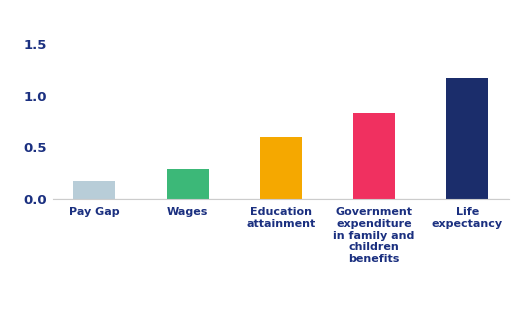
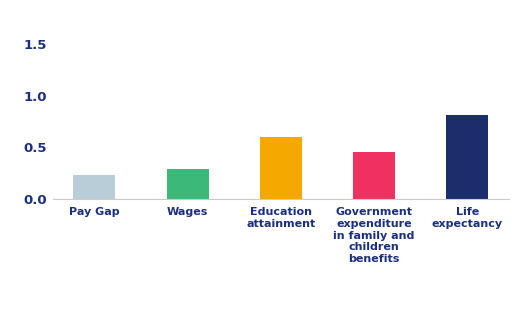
Pay Gap: 0.17 -> 0.23
Government expenditure in family and children benefits: 0.83 -> 0.46
Life expectancy: 1.17 -> 0.81
